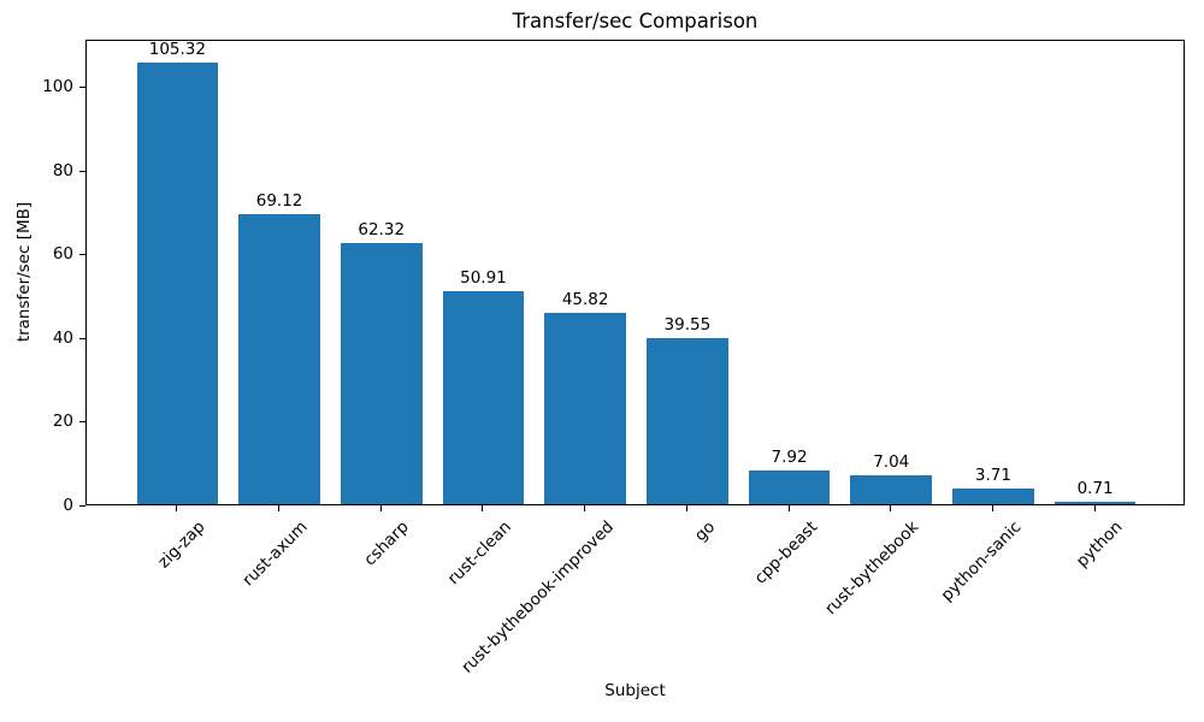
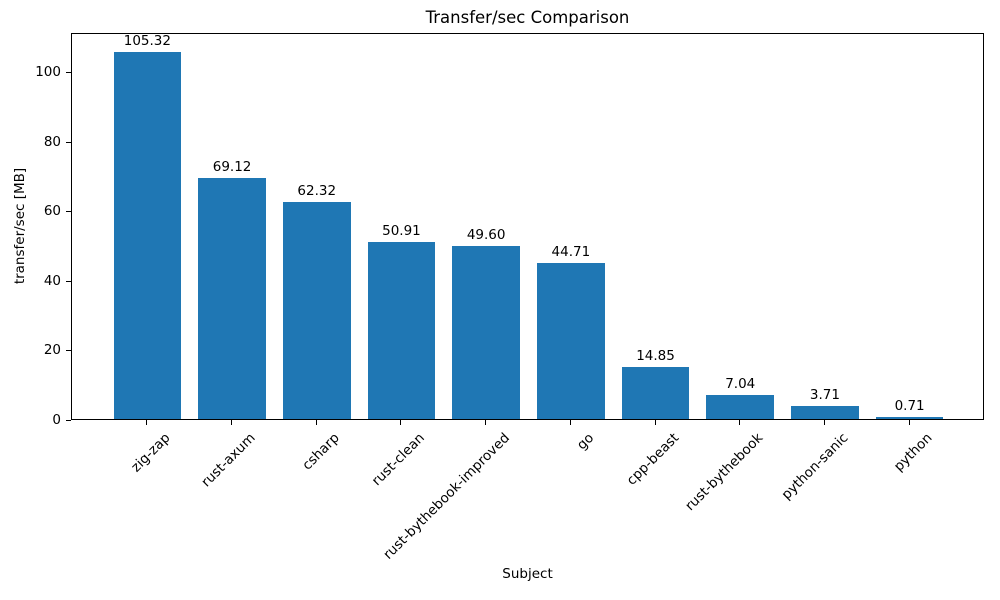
rust-bythebook-improved: 45.82 -> 49.60
go: 39.55 -> 44.71
cpp-beast: 7.92 -> 14.85
